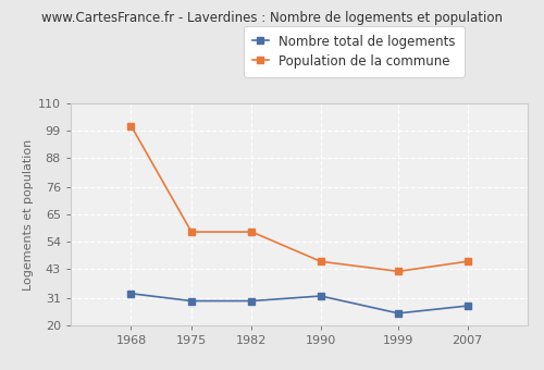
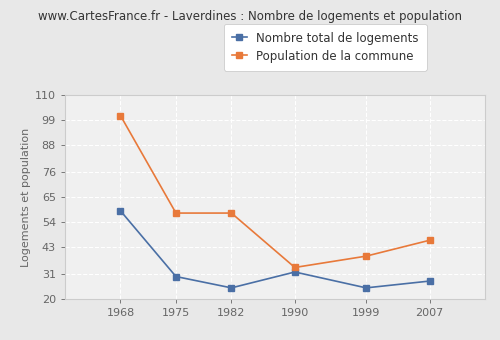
Nombre total de logements/1968: 33 -> 59
Nombre total de logements/1982: 30 -> 25
Population de la commune/1990: 46 -> 34
Population de la commune/1999: 42 -> 39
